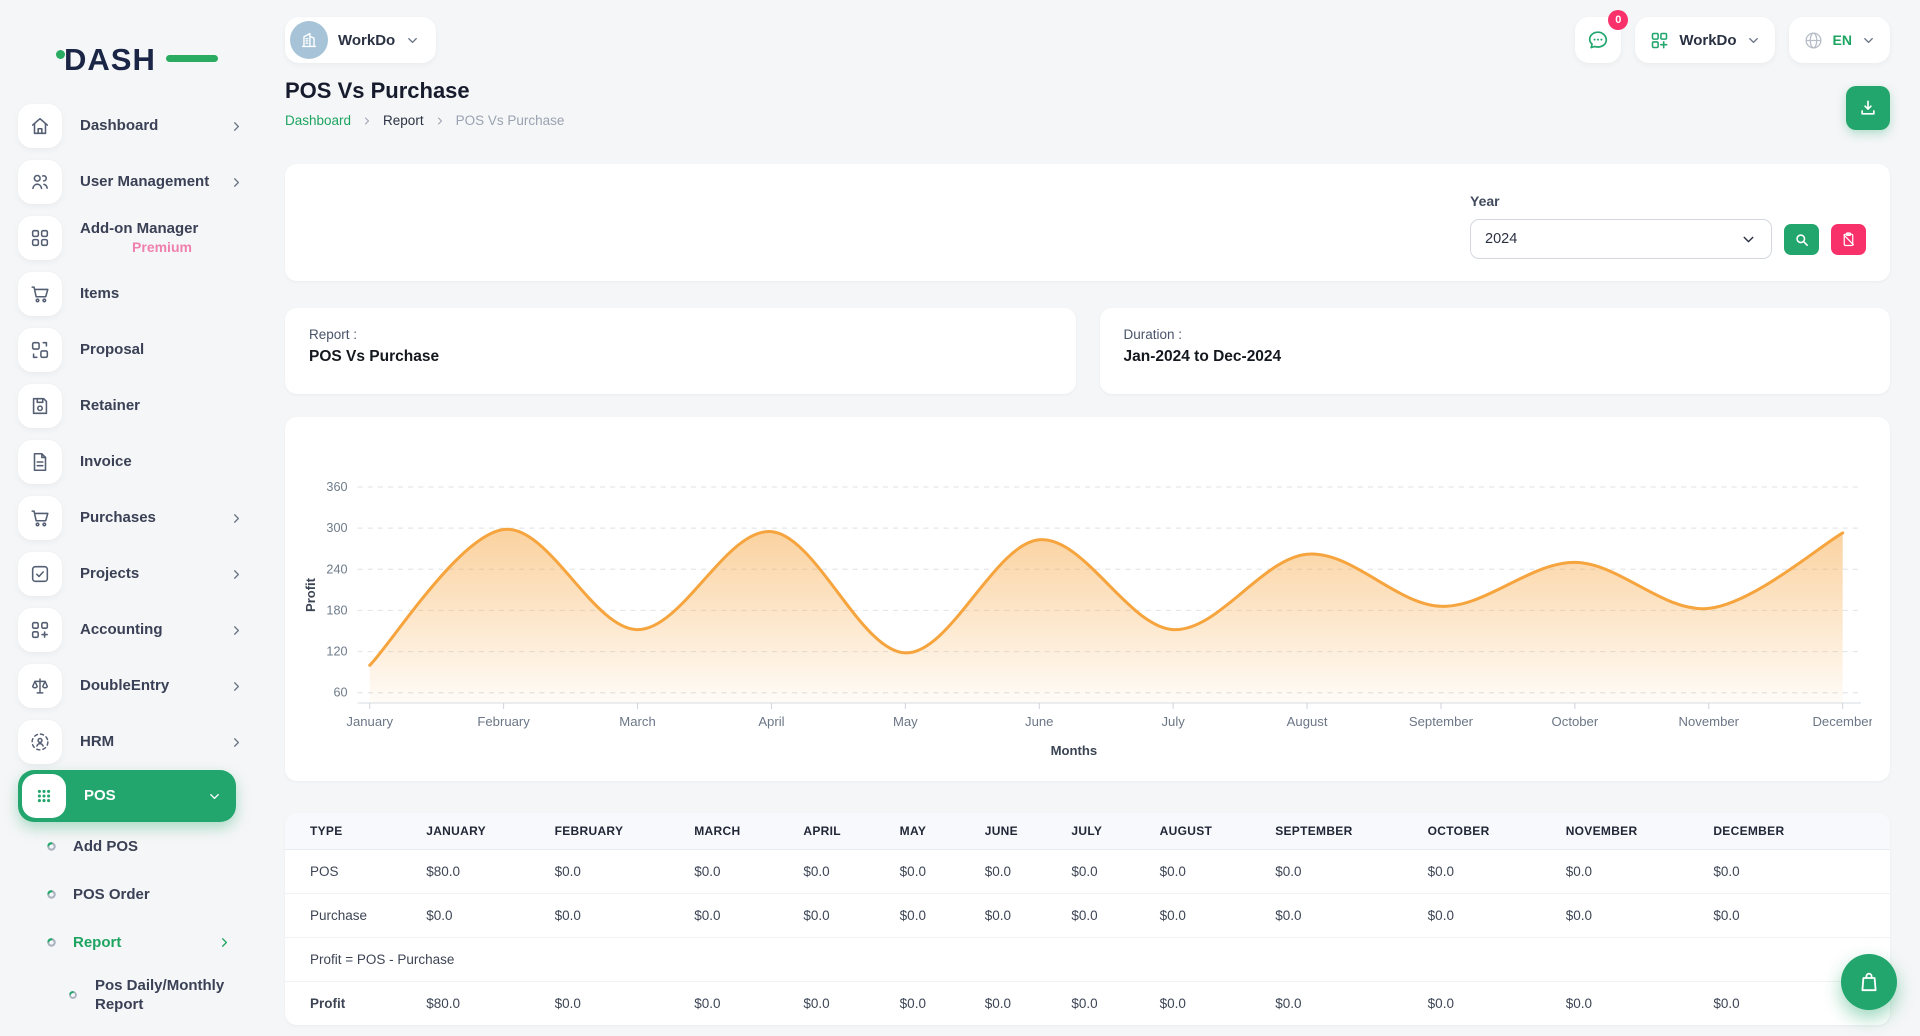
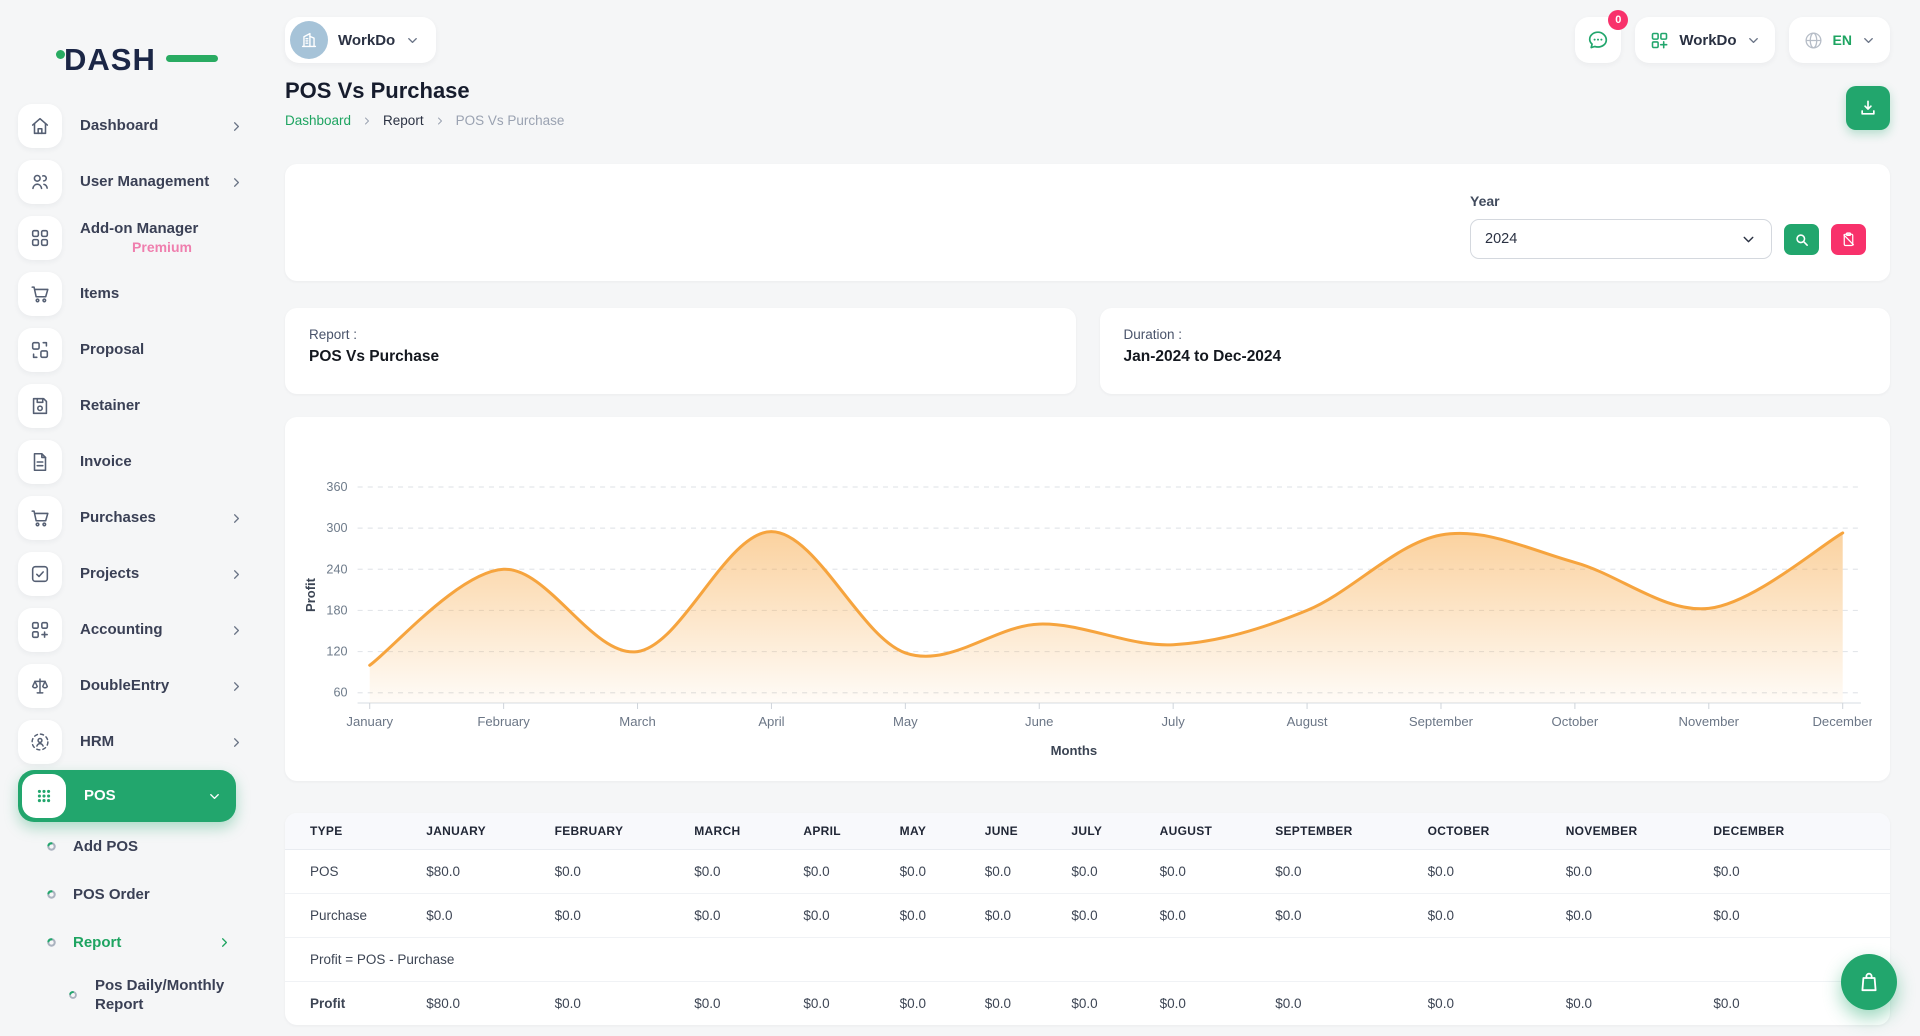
February: 300 -> 240
March: 150 -> 120
June: 280 -> 160
July: 150 -> 130
August: 260 -> 180
September: 190 -> 290
